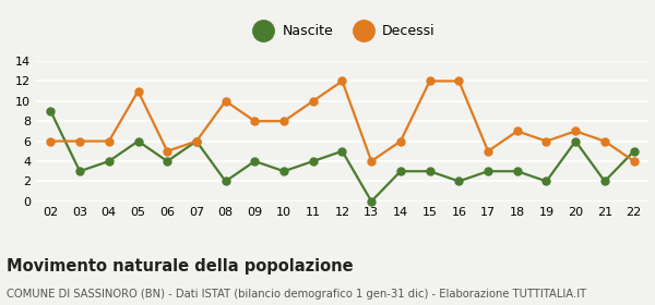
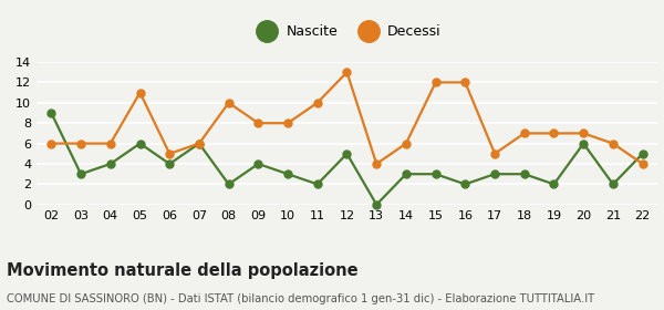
Nascite/11: 4 -> 2
Decessi/12: 12 -> 13
Decessi/19: 6 -> 7
